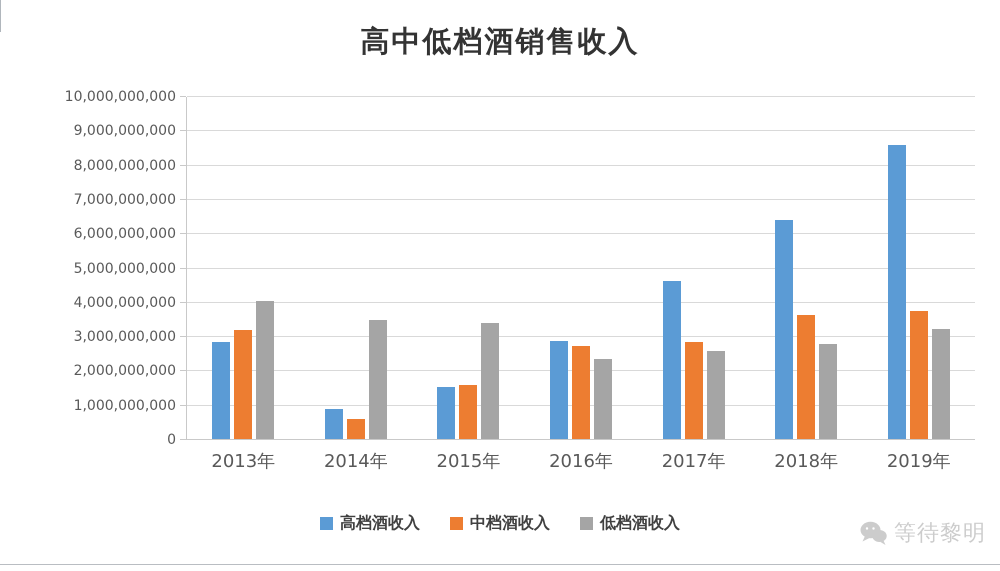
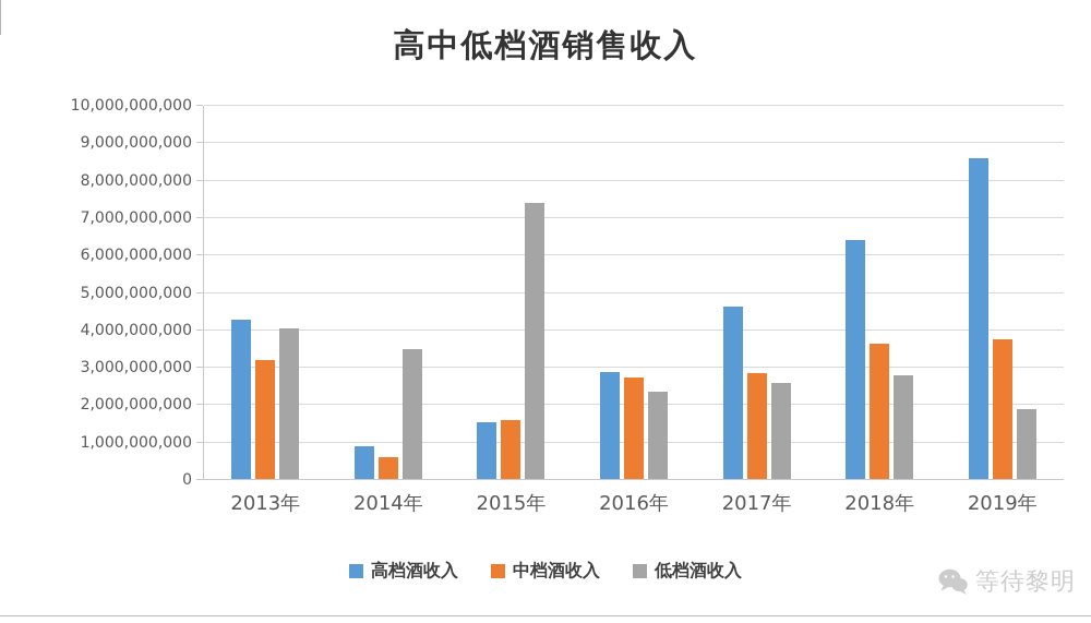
高档酒收入/2013年: 2800000000 -> 4300000000
低档酒收入/2015年: 3400000000 -> 7400000000
低档酒收入/2019年: 3200000000 -> 1900000000
